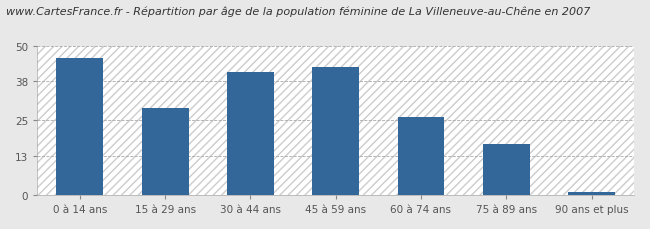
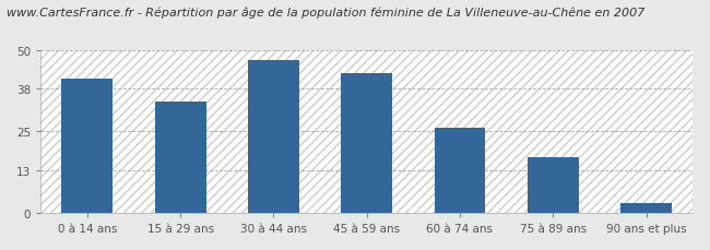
0 à 14 ans: 46 -> 41
15 à 29 ans: 29 -> 34
30 à 44 ans: 41 -> 47
90 ans et plus: 1 -> 3
